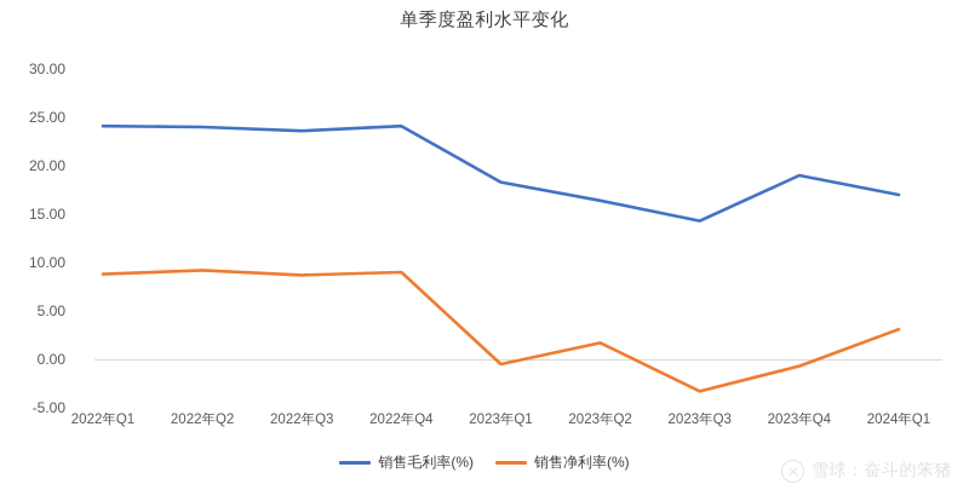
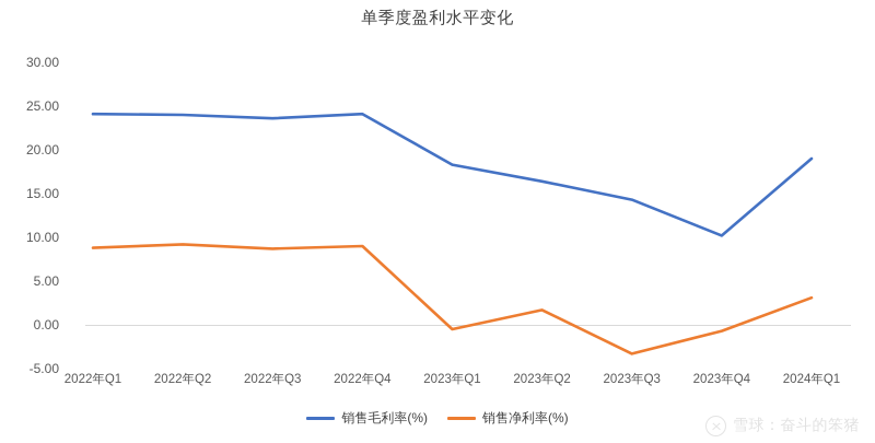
销售毛利率(%)/2023年Q4: 19 -> 10
销售毛利率(%)/2024年Q1: 17 -> 19
